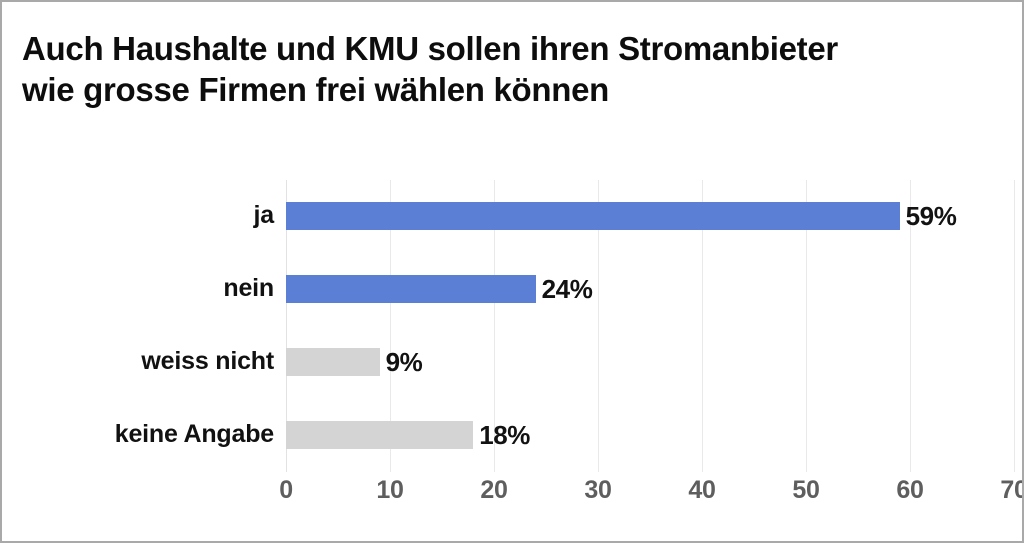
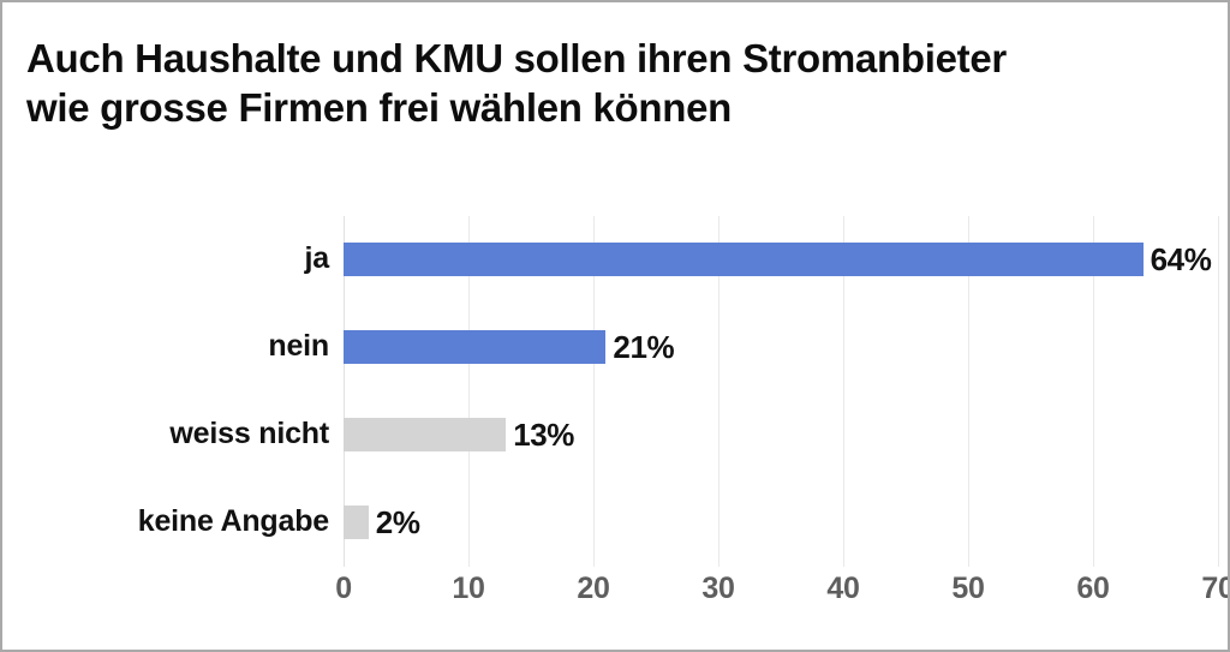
ja: 59% -> 64%
nein: 24% -> 21%
weiss nicht: 9% -> 13%
keine Angabe: 18% -> 2%
